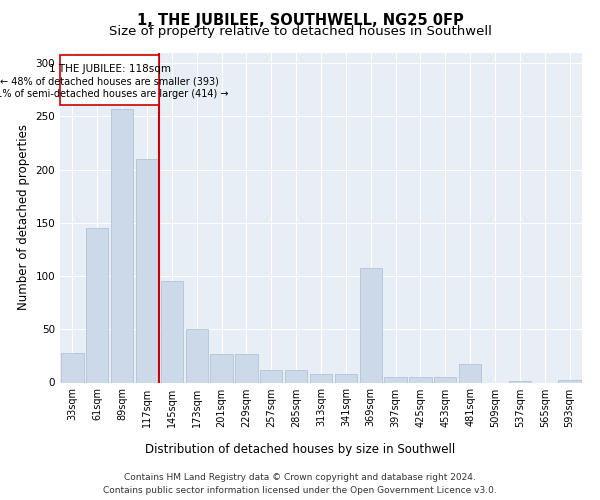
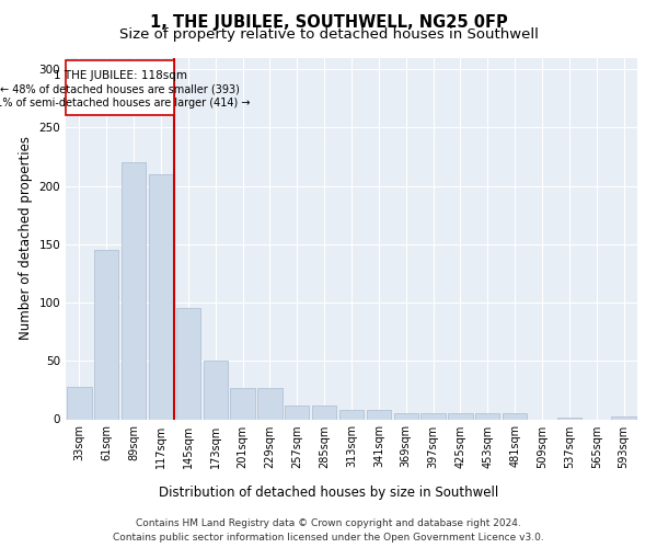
89sqm: 257 -> 220
369sqm: 108 -> 5
481sqm: 17 -> 5
